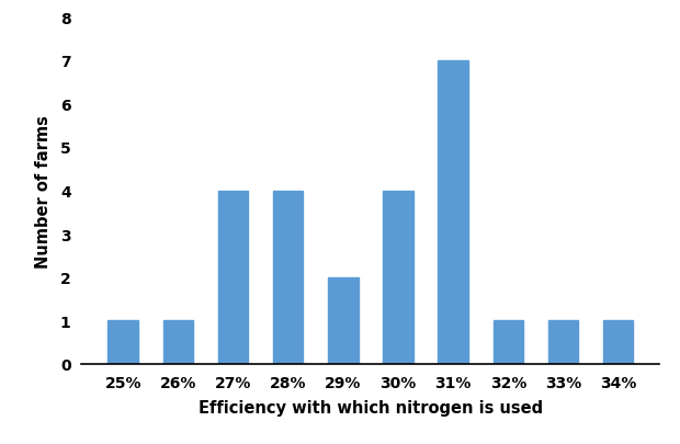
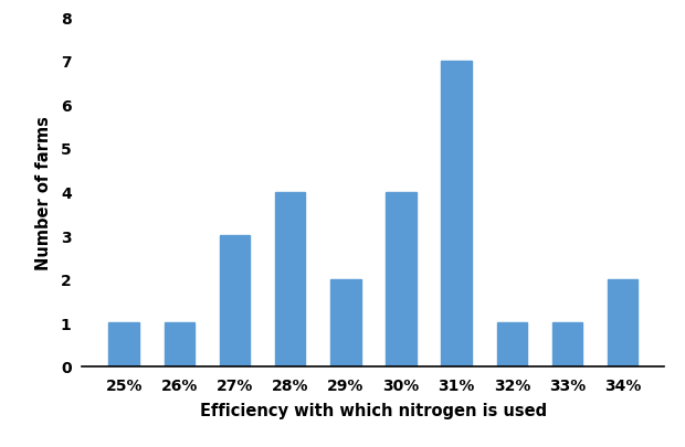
27%: 4 -> 3
34%: 1 -> 2
